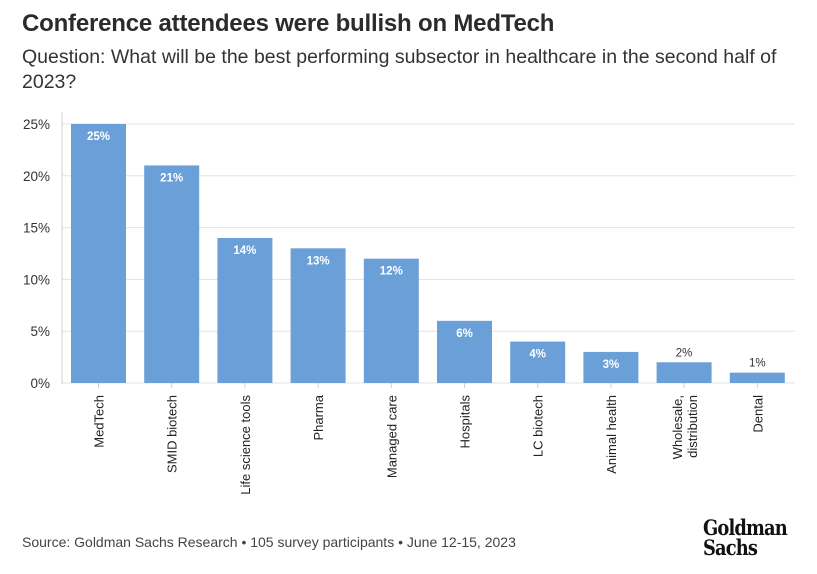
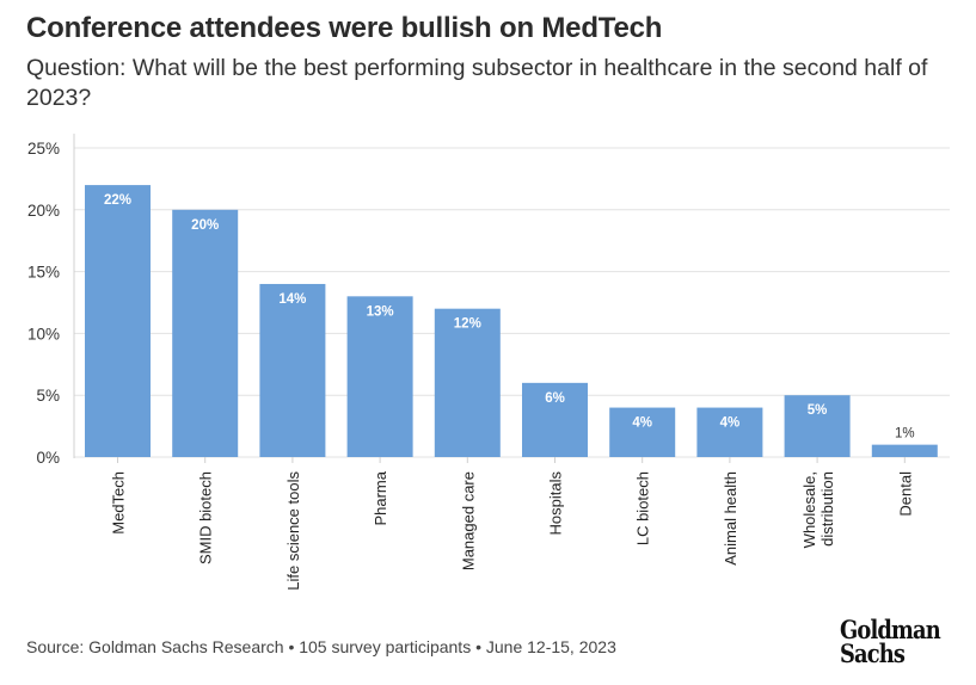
MedTech: 25% -> 22%
SMID biotech: 21% -> 20%
Animal health: 3% -> 4%
Wholesale, distribution: 2% -> 5%
